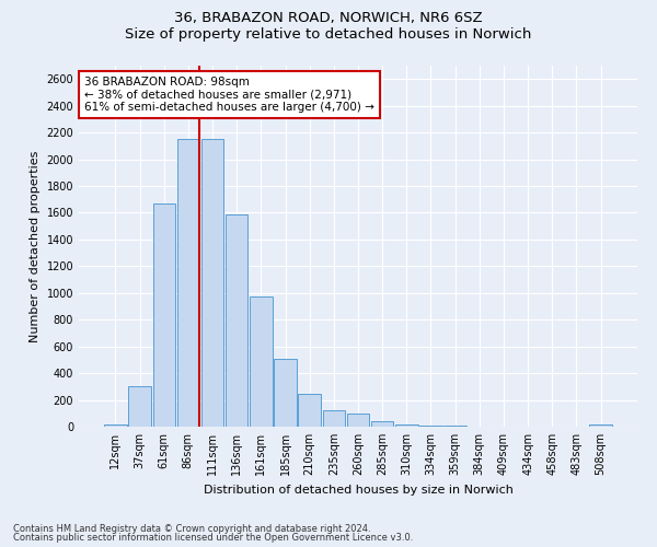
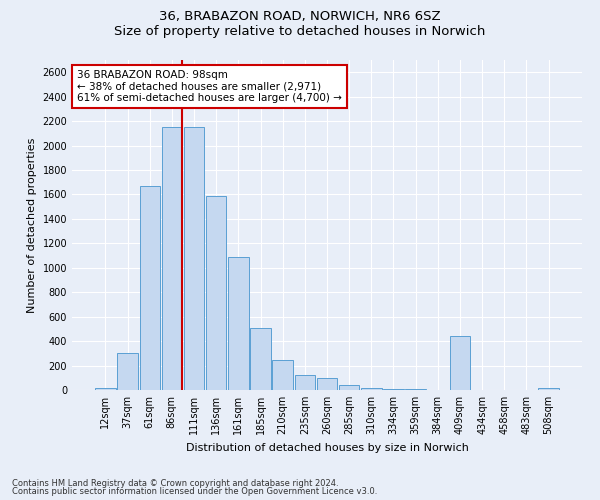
161sqm: 970 -> 1090
409sqm: 0 -> 440
